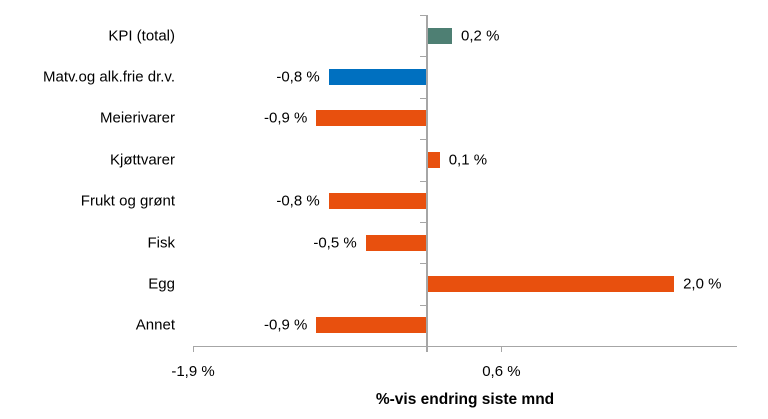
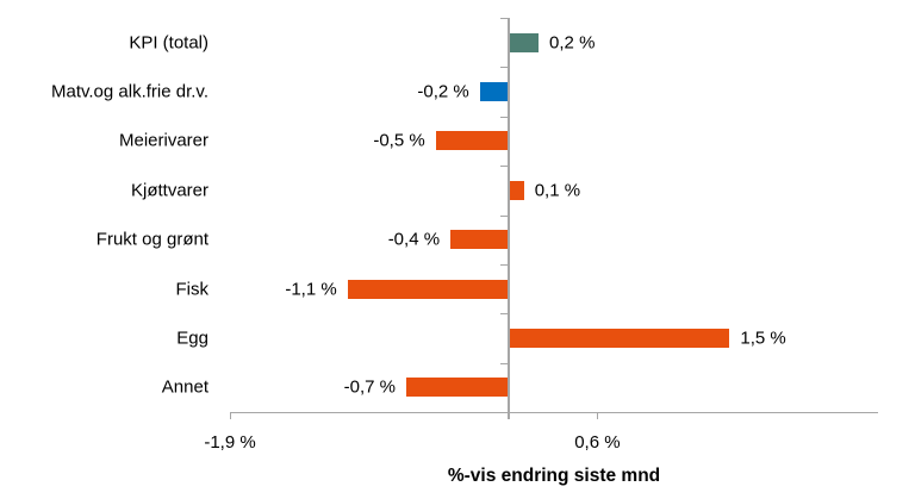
Matv.og alk.frie dr.v.: -0,8 -> -0,2
Meierivarer: -0,9 -> -0,5
Frukt og grønt: -0,8 -> -0,4
Fisk: -0,5 -> -1,1
Egg: 2,0 -> 1,5
Annet: -0,9 -> -0,7
